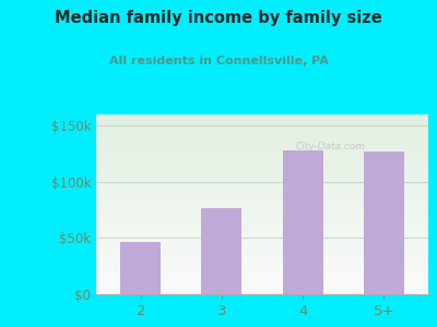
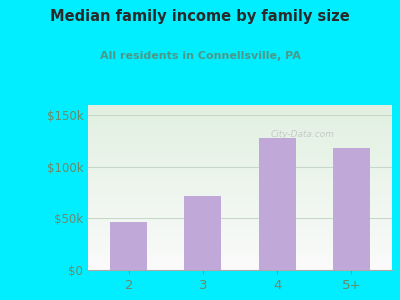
3: $77k -> $72k
5+: $127k -> $118k
